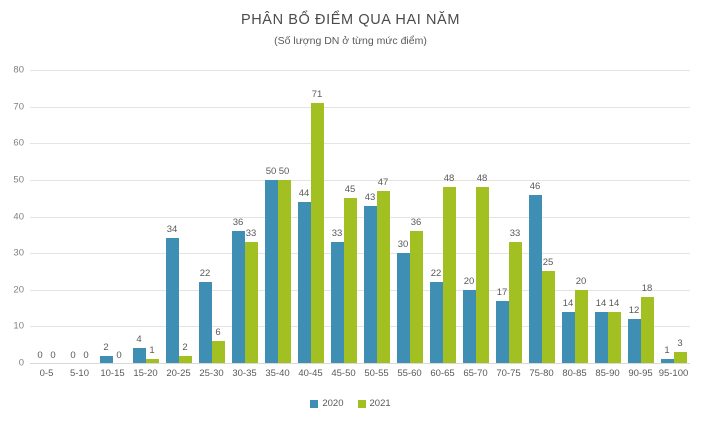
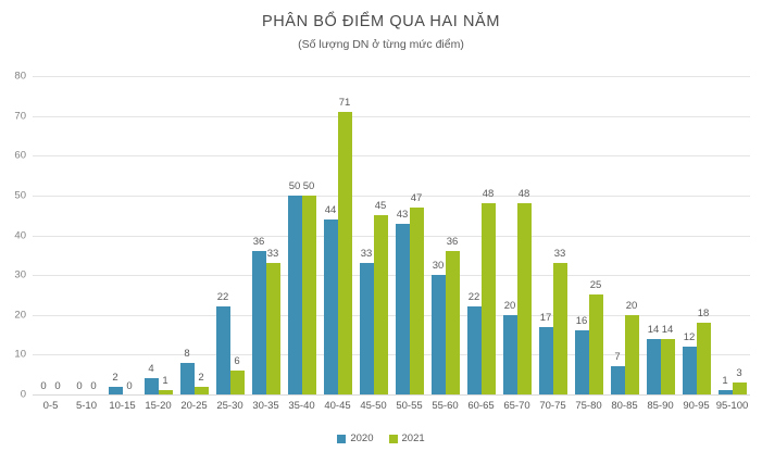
2020/20-25: 34 -> 8
2020/75-80: 46 -> 16
2020/80-85: 14 -> 7
